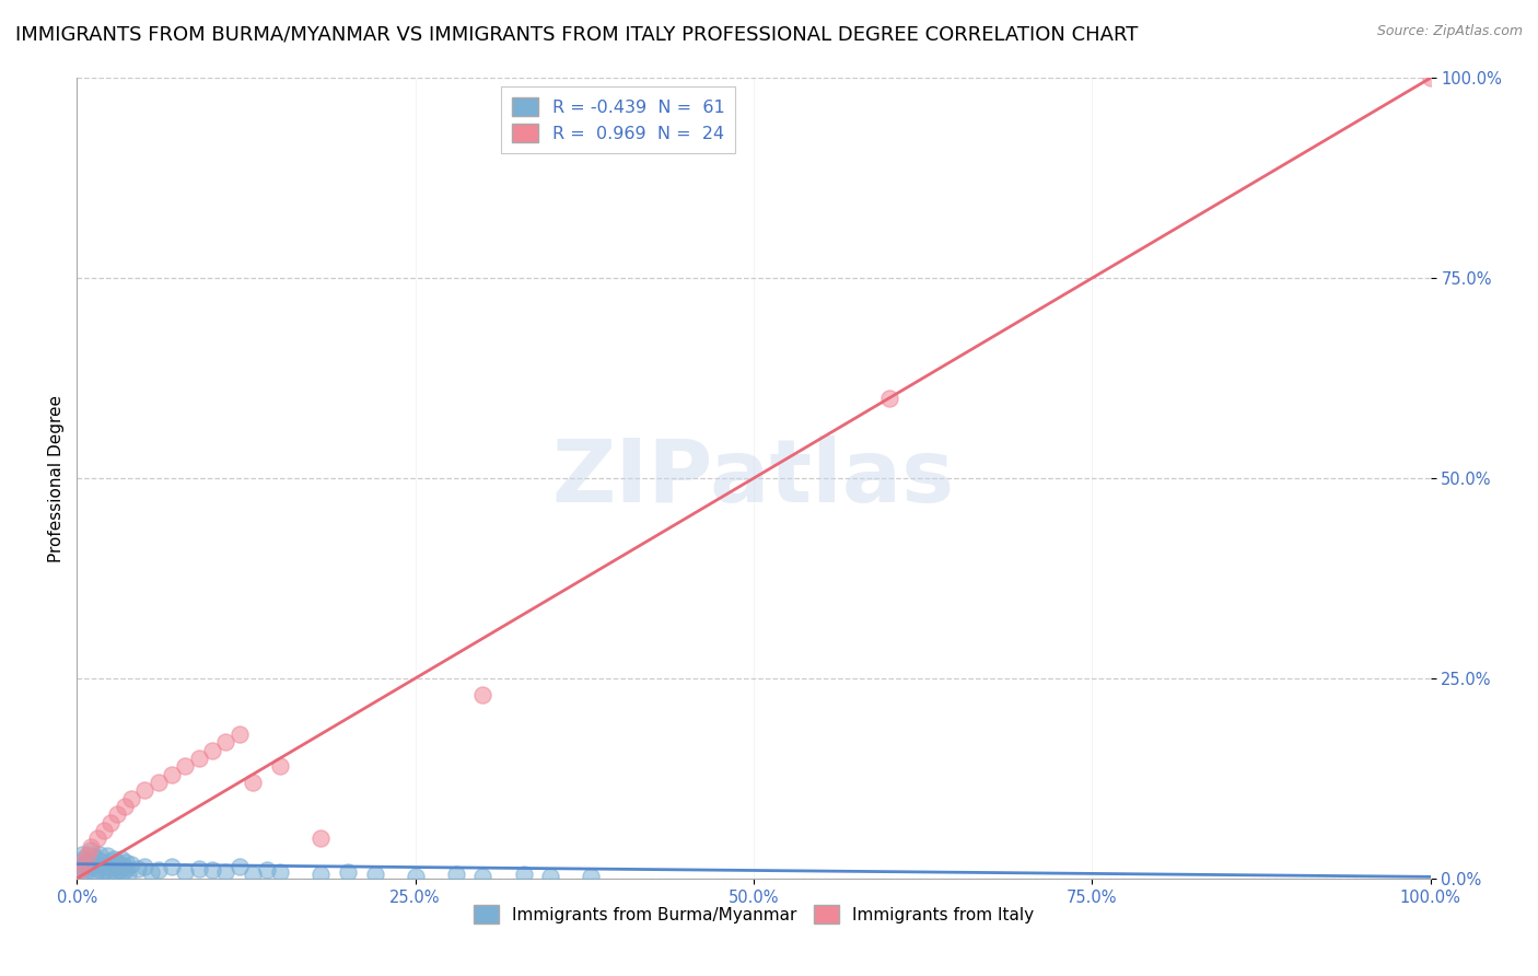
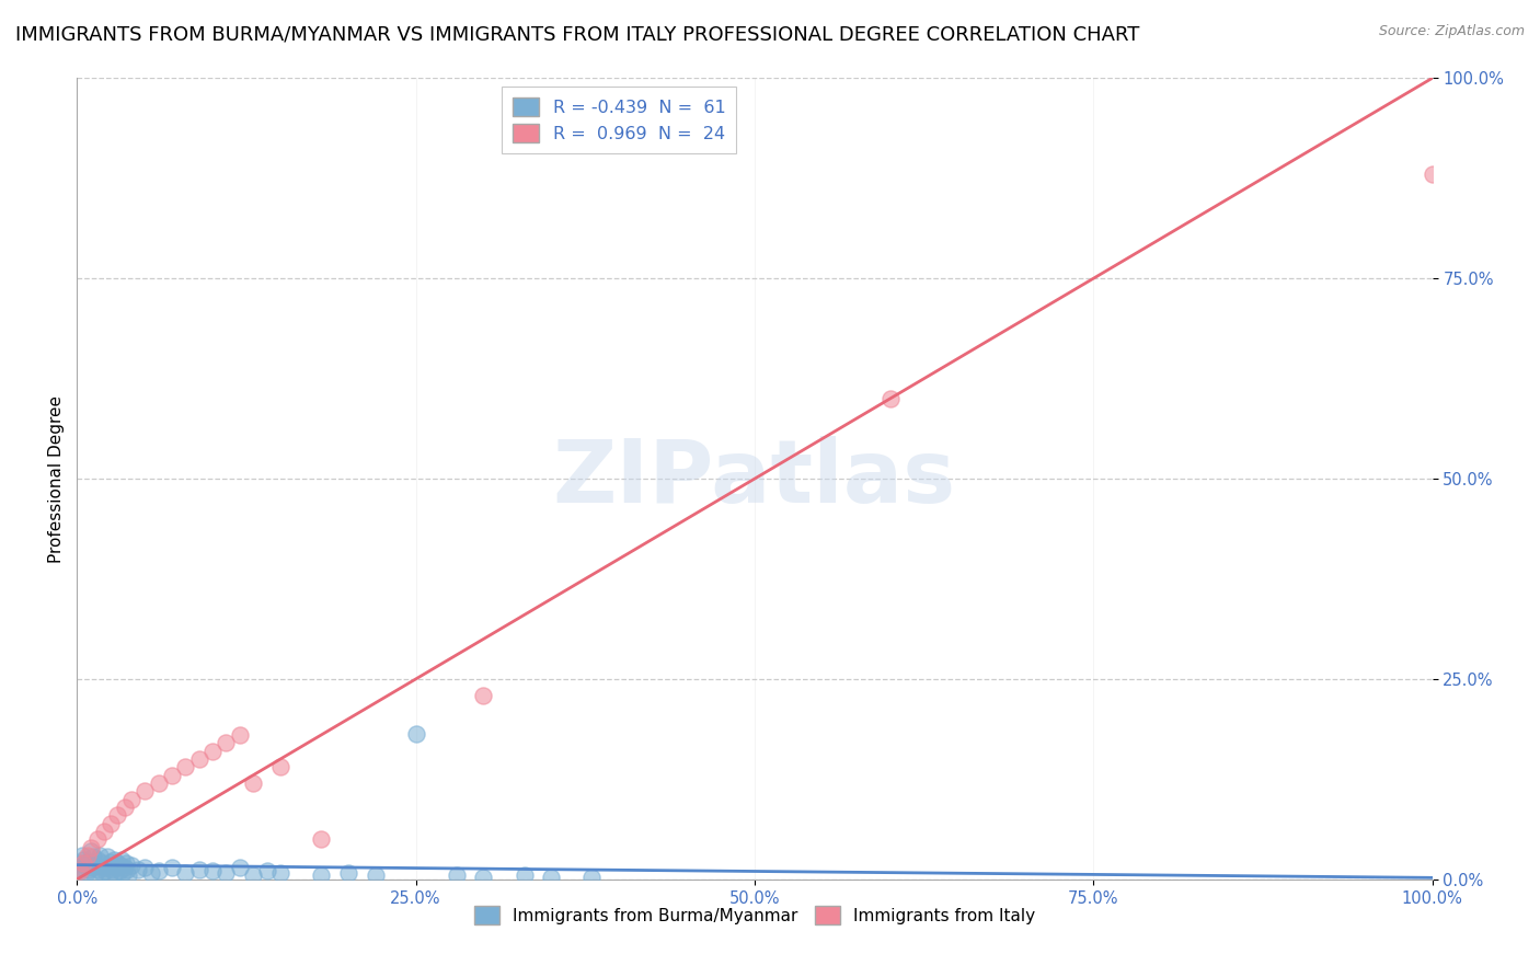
Immigrants from Burma/Myanmar/25.0%: 0.3% -> 18.2%
Immigrants from Italy/100.0%: 100% -> 88%
